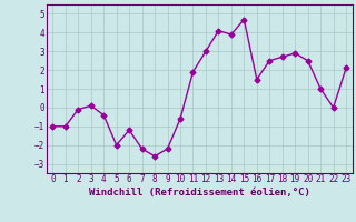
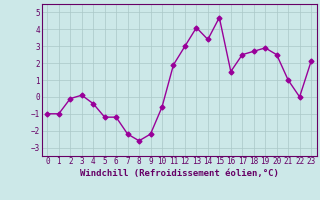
5: -2.0 -> -1.2
14: 3.9 -> 3.4
